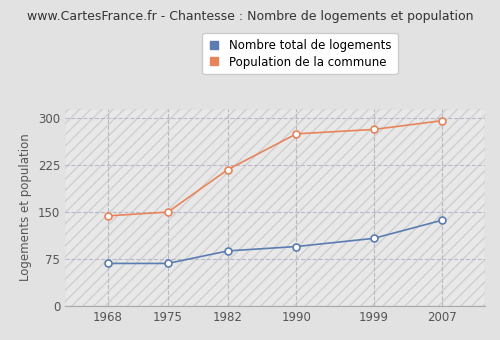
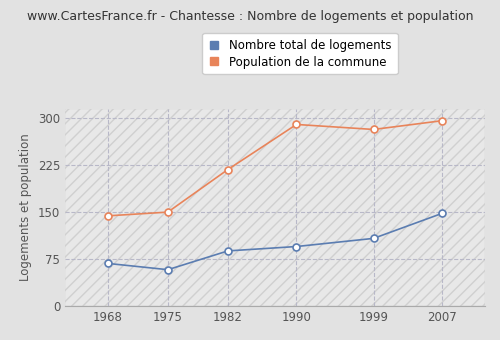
Nombre total de logements/1975: 68 -> 58
Population de la commune/1990: 275 -> 290
Nombre total de logements/2007: 137 -> 148
